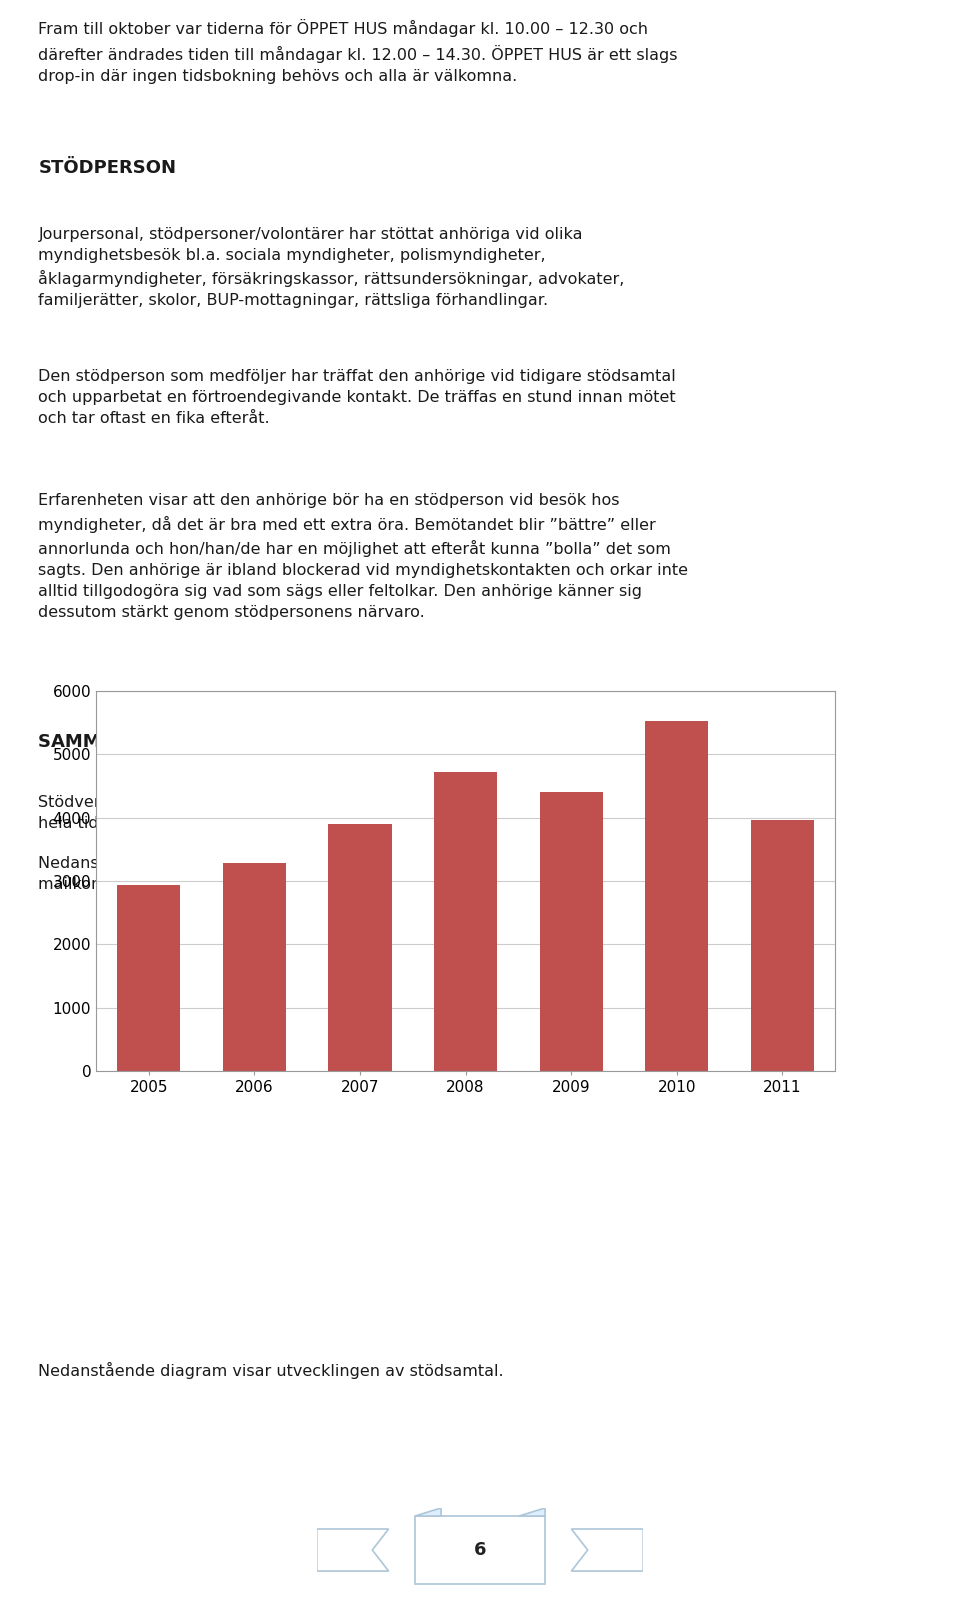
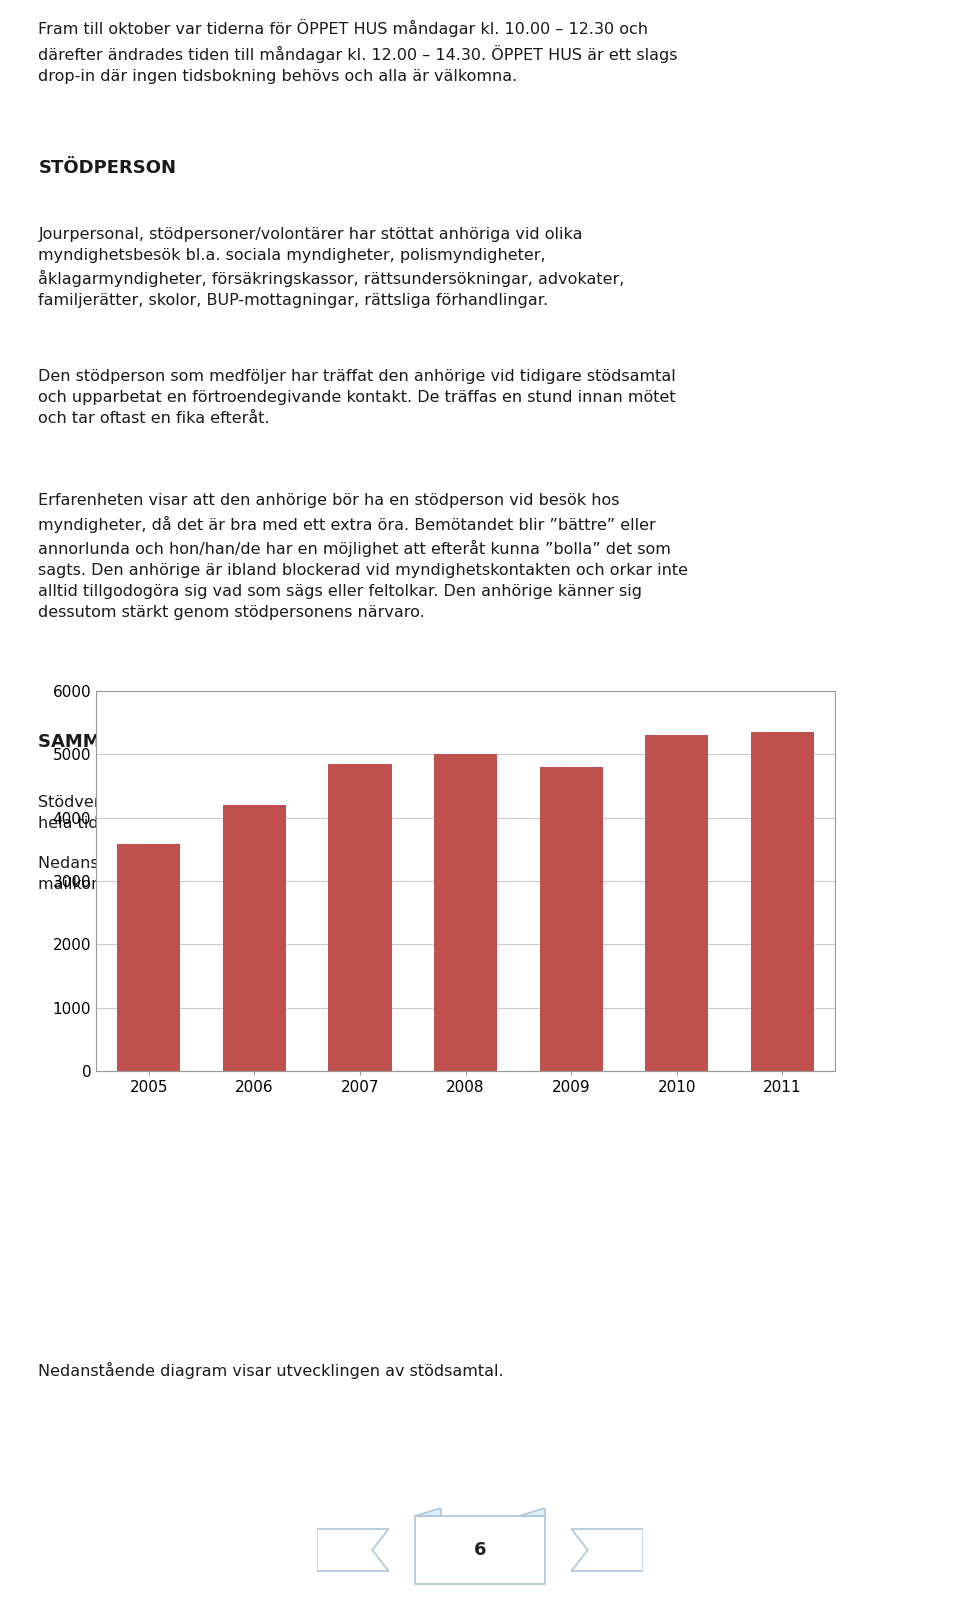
2005: 2940 -> 3580
2006: 3280 -> 4200
2007: 3900 -> 4850
2008: 4720 -> 5000
2009: 4400 -> 4800
2010: 5520 -> 5300
2011: 3960 -> 5350
